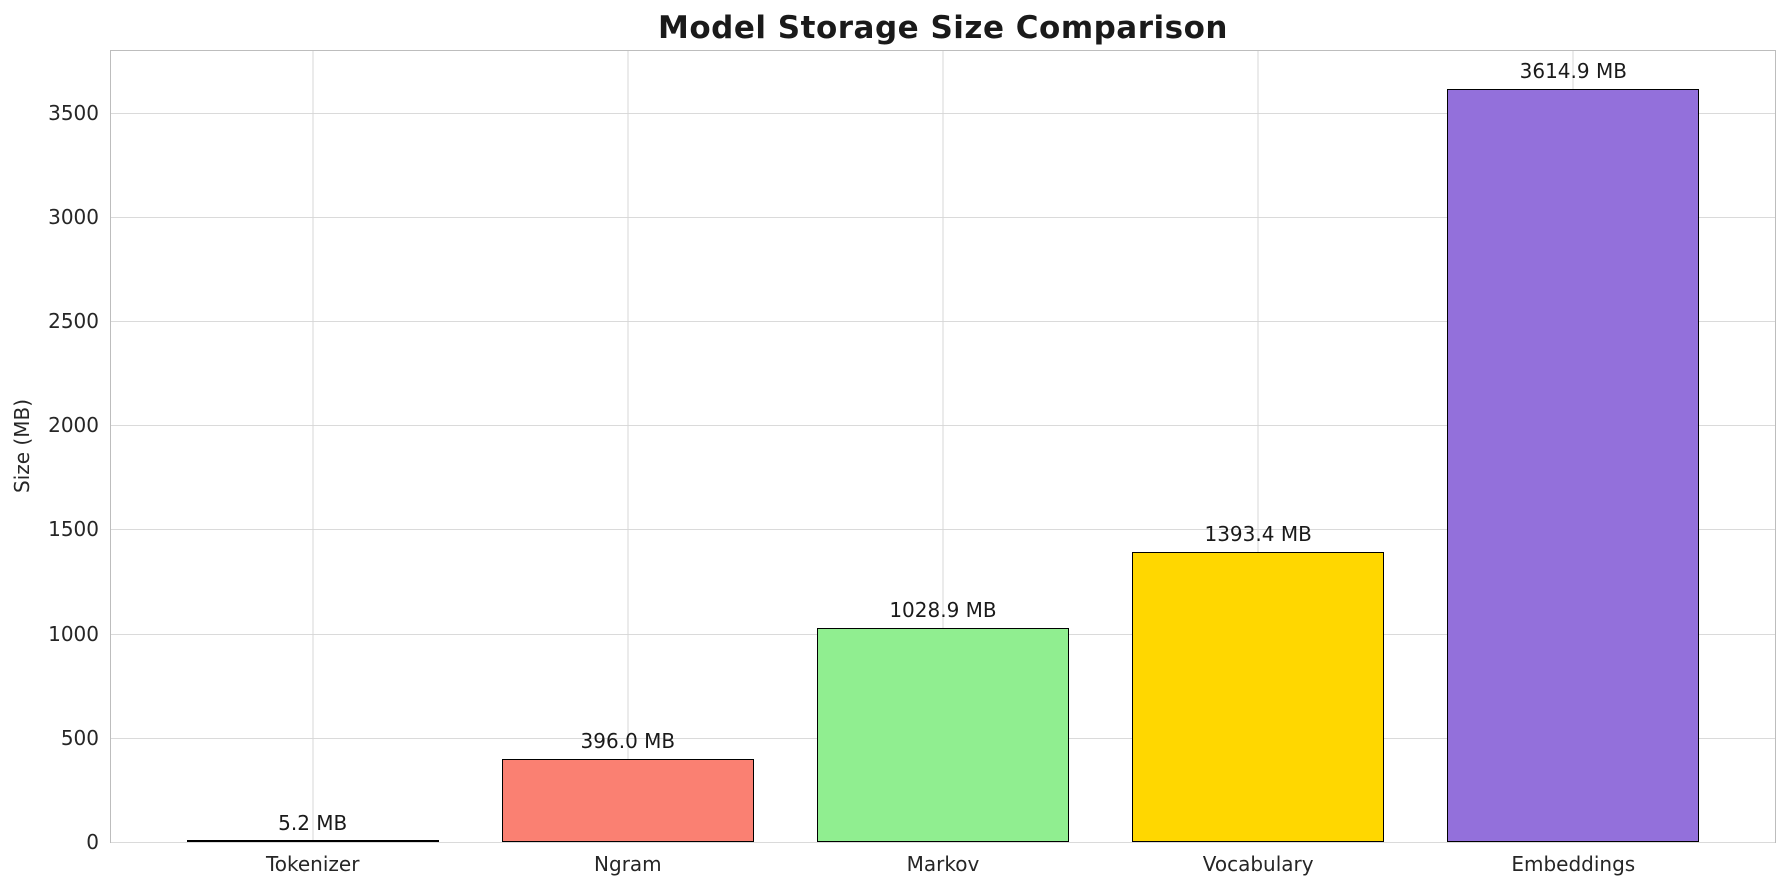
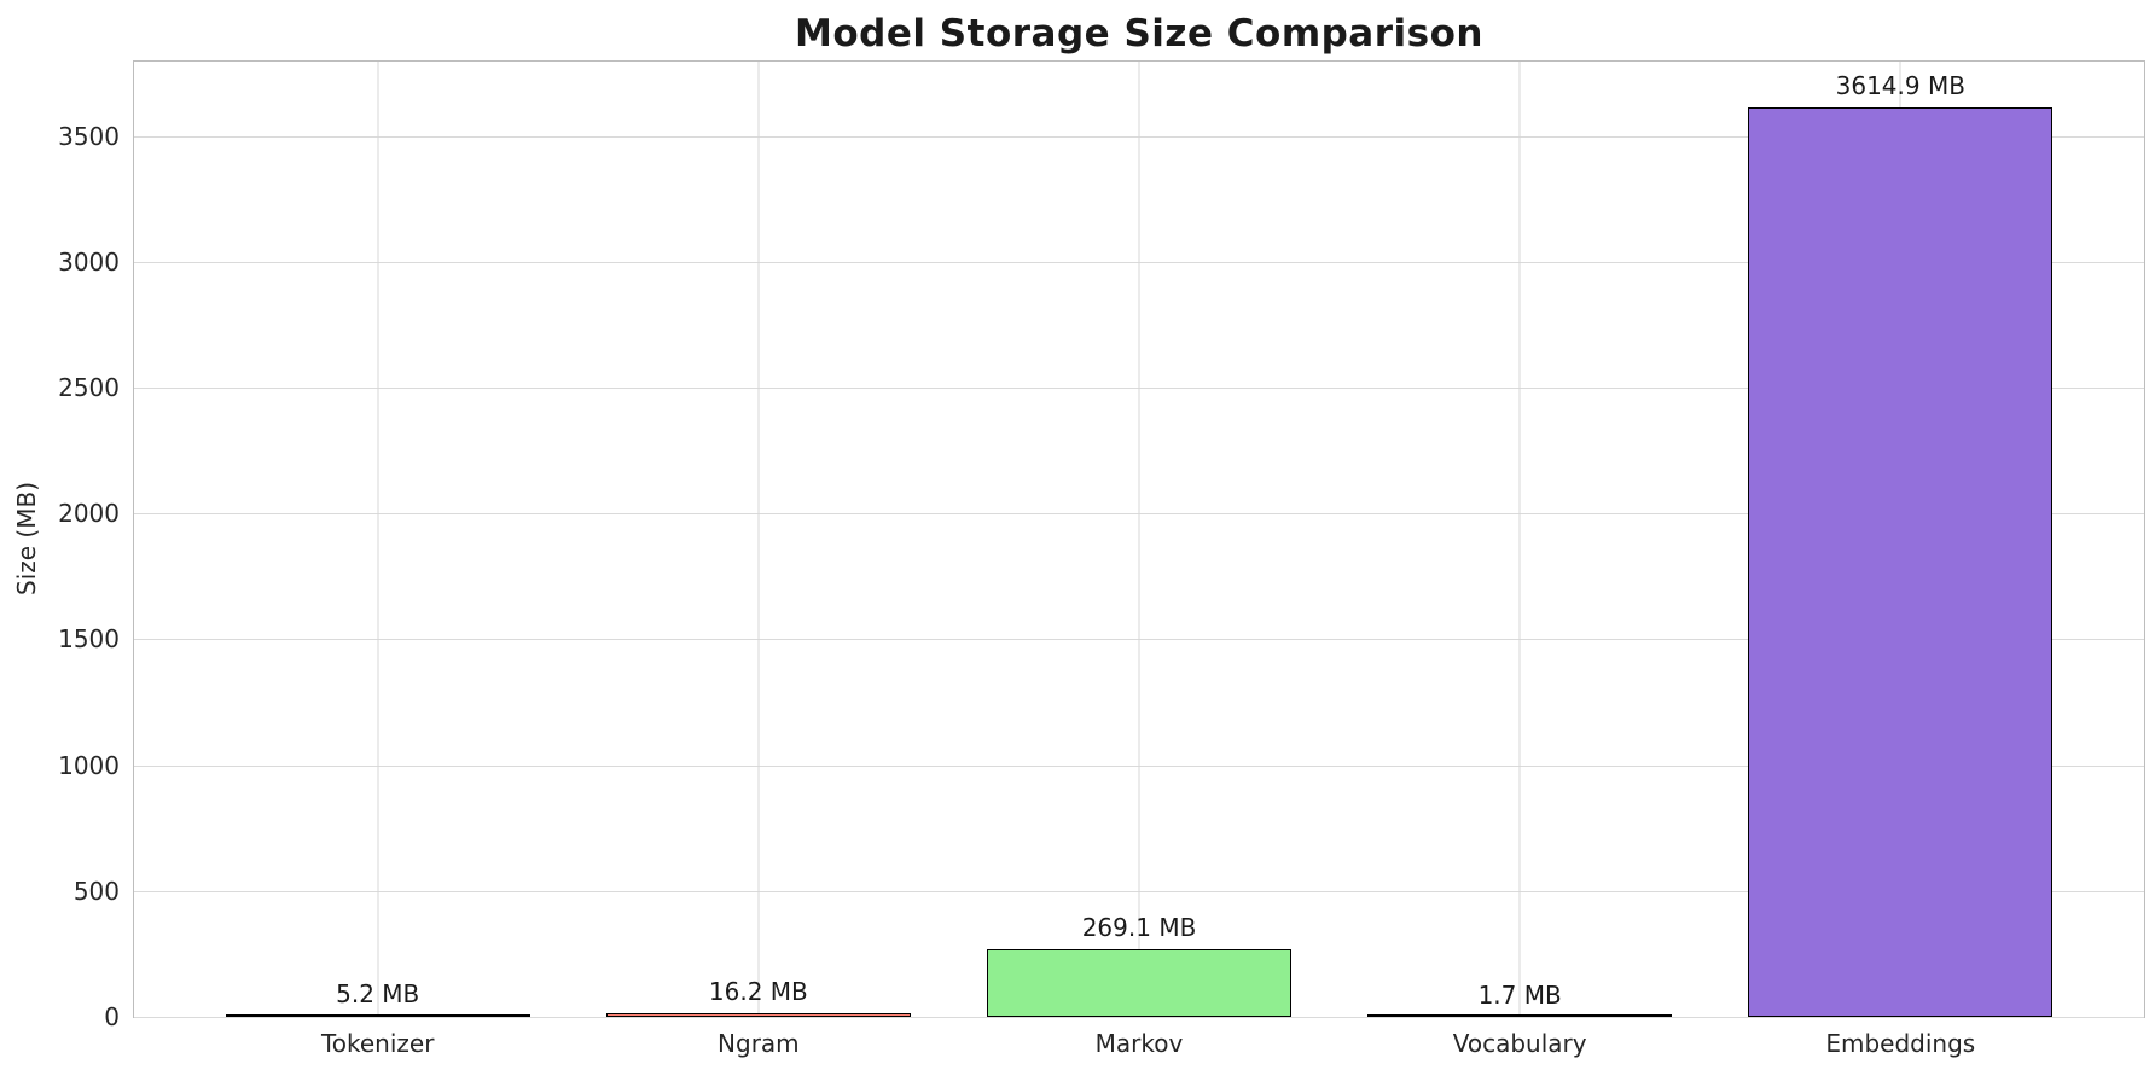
Ngram: 396.0 -> 16.2
Markov: 1028.9 -> 269.1
Vocabulary: 1393.4 -> 1.7
